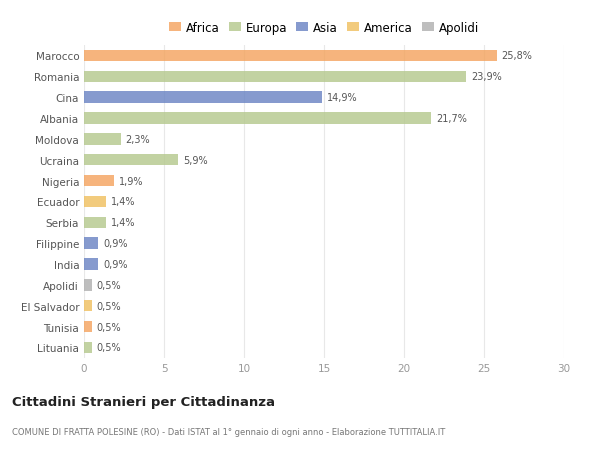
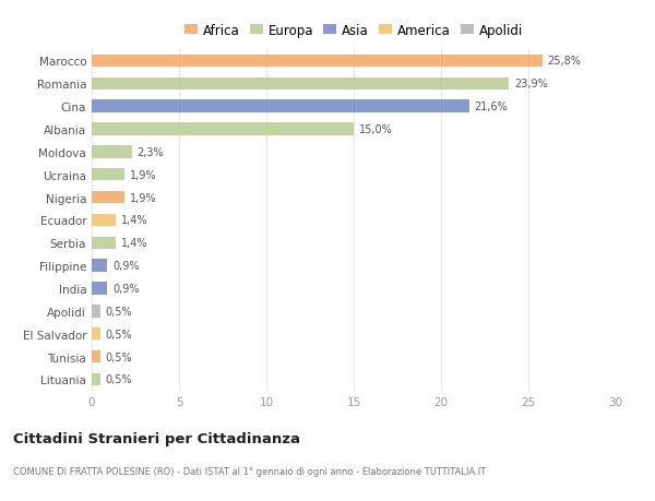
Cina: 14,9% -> 21,6%
Albania: 21,7% -> 15,0%
Ucraina: 5,9% -> 1,9%
